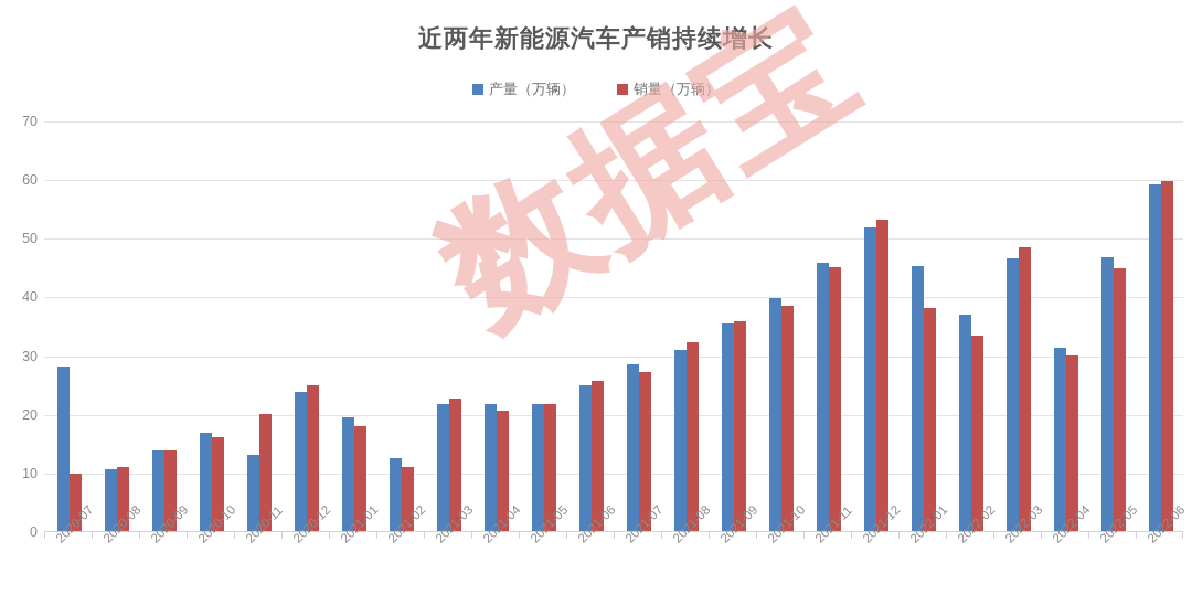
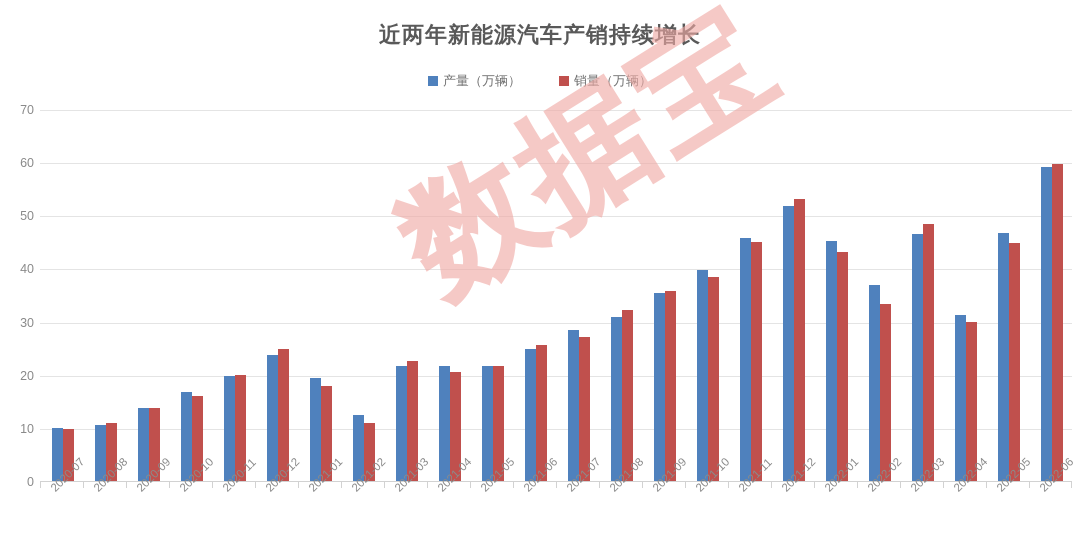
产量（万辆）/2020-07: 28 -> 10
产量（万辆）/2020-11: 13 -> 20
销量（万辆）/2022-01: 38 -> 43
